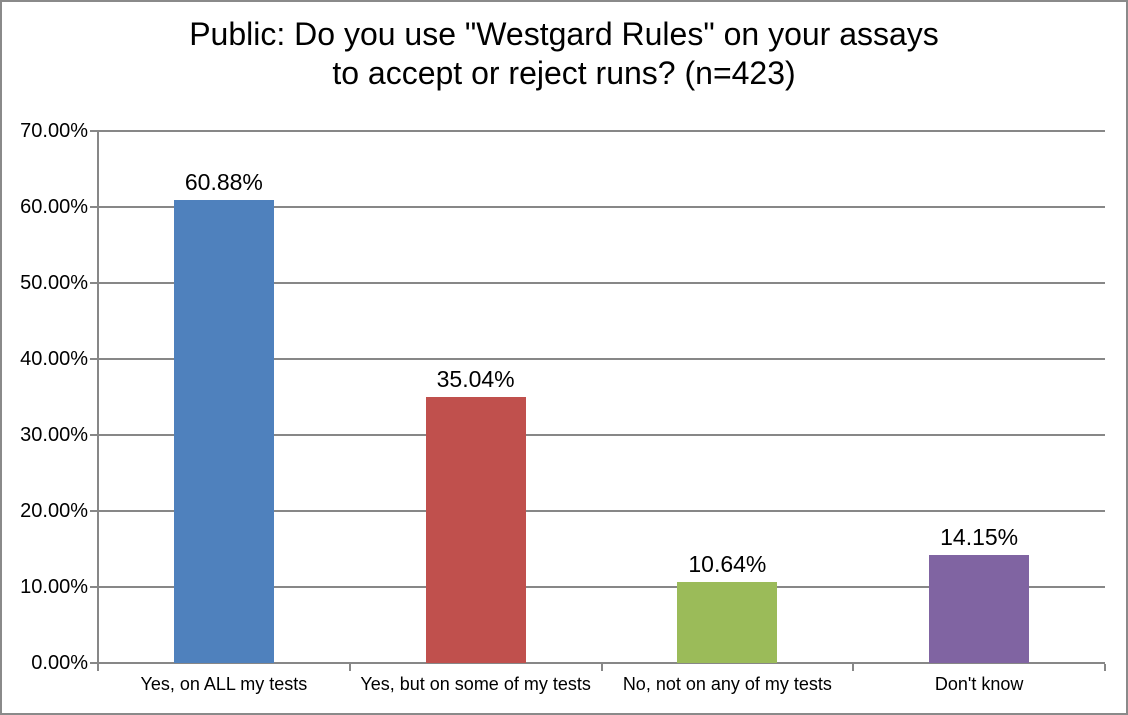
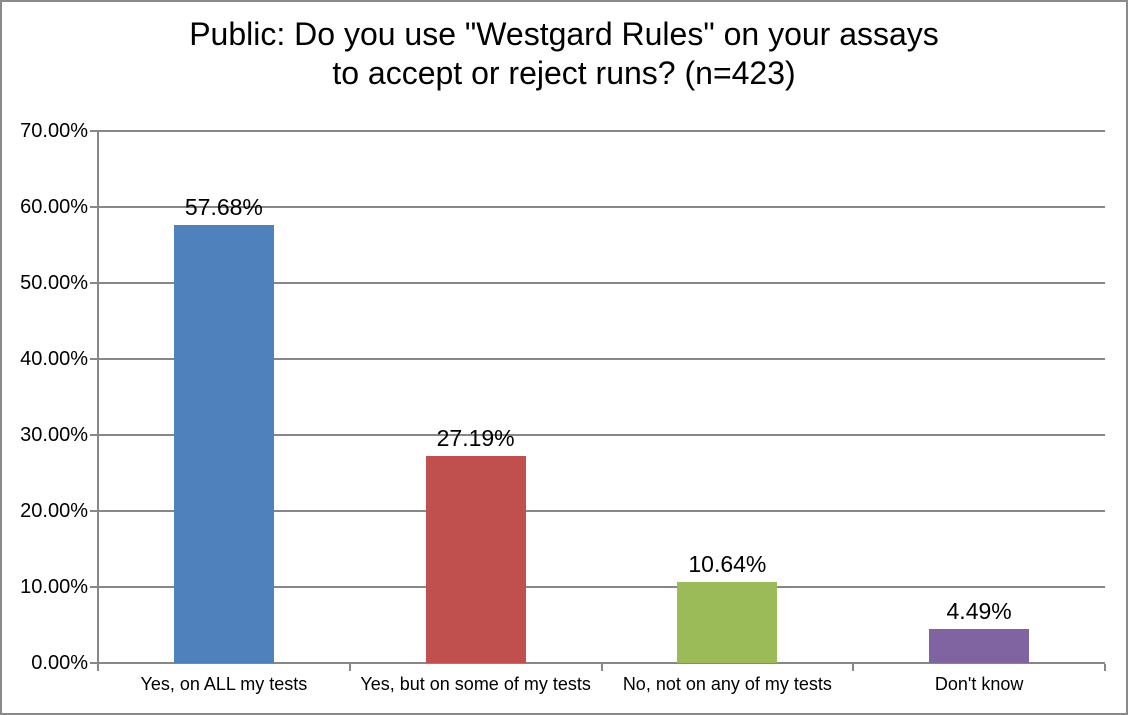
Yes, on ALL my tests: 60.88% -> 57.68%
Yes, but on some of my tests: 35.04% -> 27.19%
Don't know: 14.15% -> 4.49%
